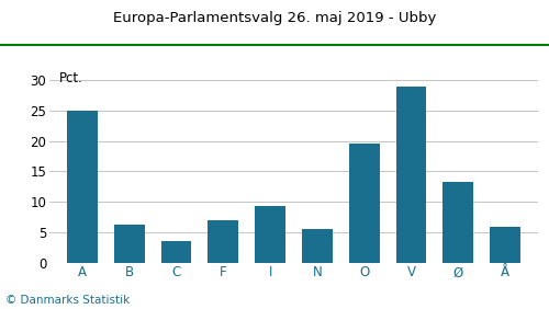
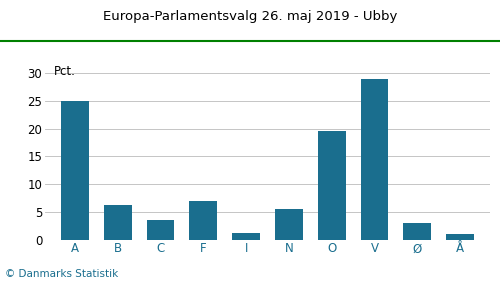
I: 9.4 -> 1.2
Ø: 13.2 -> 3.0
Å: 5.8 -> 1.0
